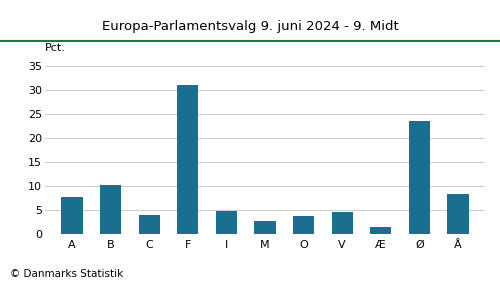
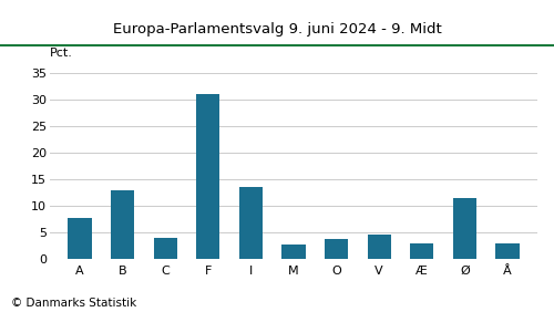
B: 10.2 -> 13.0
I: 4.8 -> 13.5
Æ: 1.4 -> 3.0
Ø: 23.5 -> 11.5
Å: 8.3 -> 3.0
